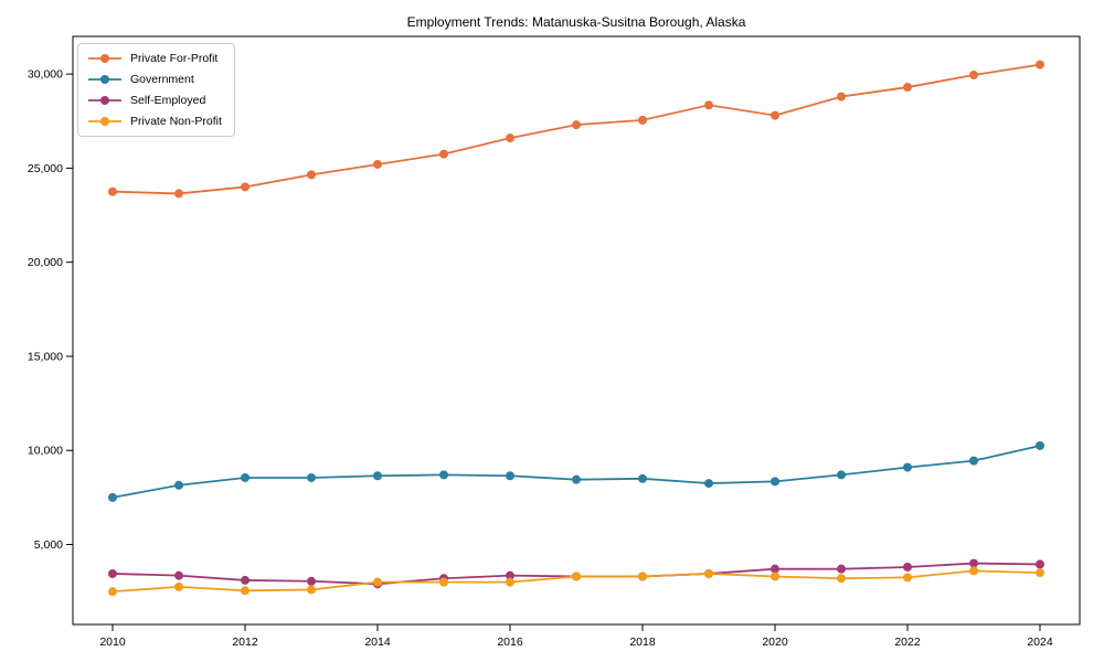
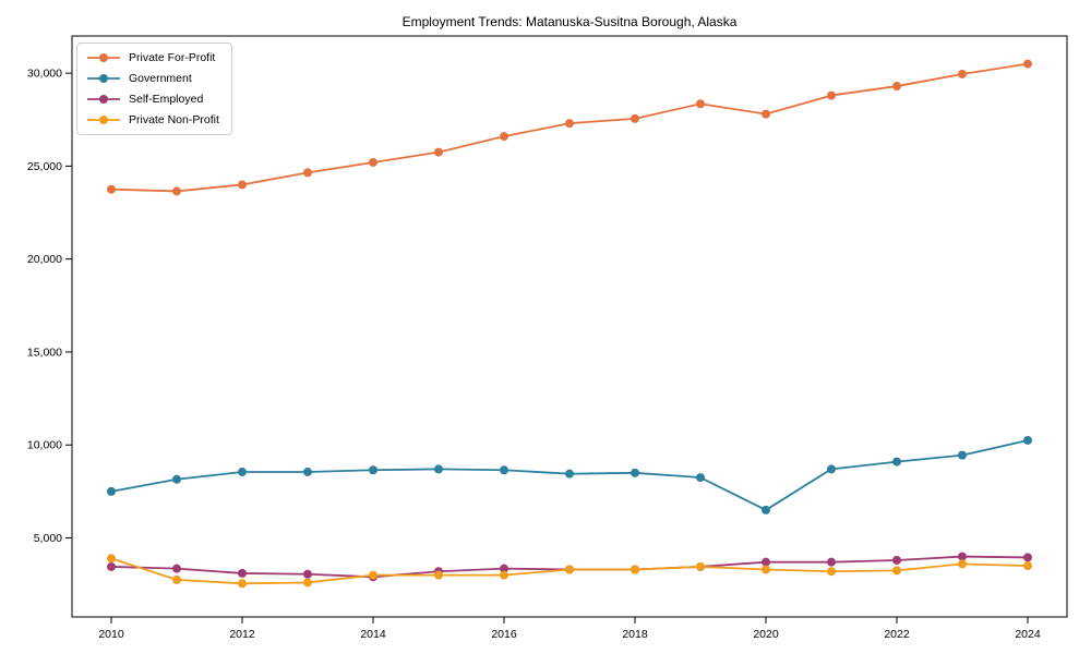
Private Non-Profit/2010: 2500 -> 3900
Government/2020: 8400 -> 6500
